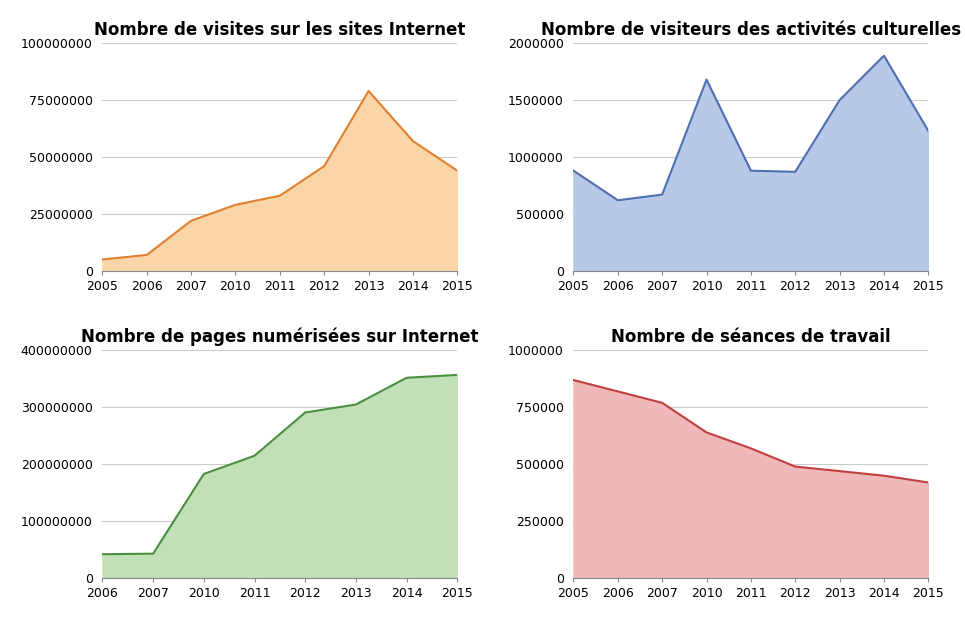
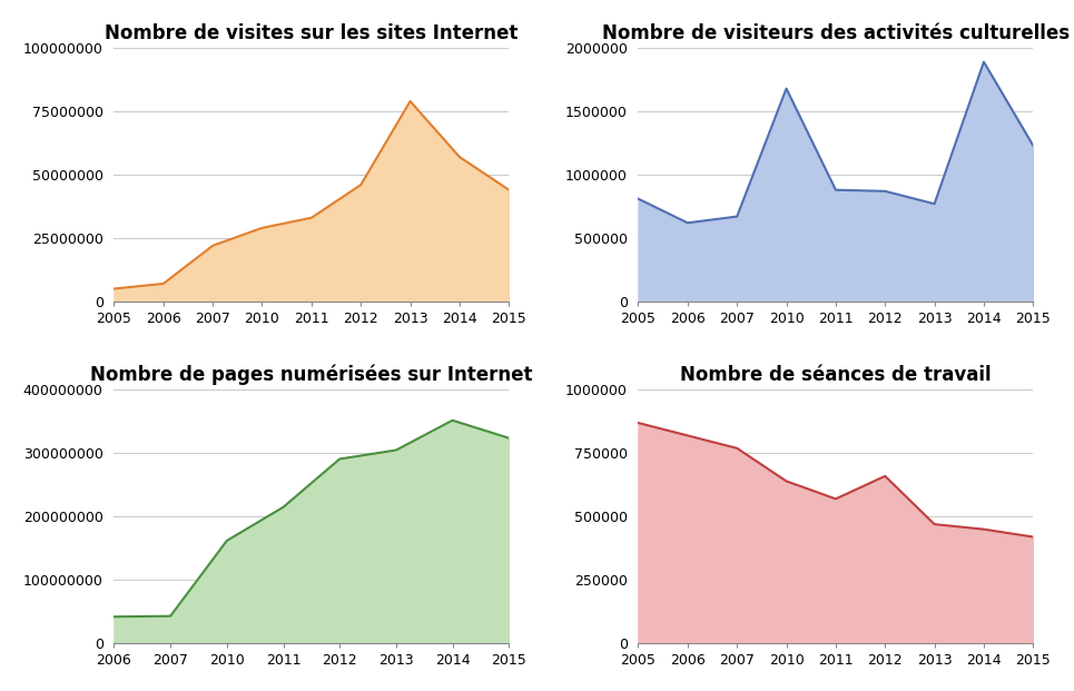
Nombre de visiteurs des activités culturelles/2005: 880000 -> 810000
Nombre de visiteurs des activités culturelles/2013: 1500000 -> 770000
Nombre de pages numérisées sur Internet/2010: 183000000 -> 162000000
Nombre de pages numérisées sur Internet/2015: 357000000 -> 324000000
Nombre de séances de travail/2012: 490000 -> 660000
